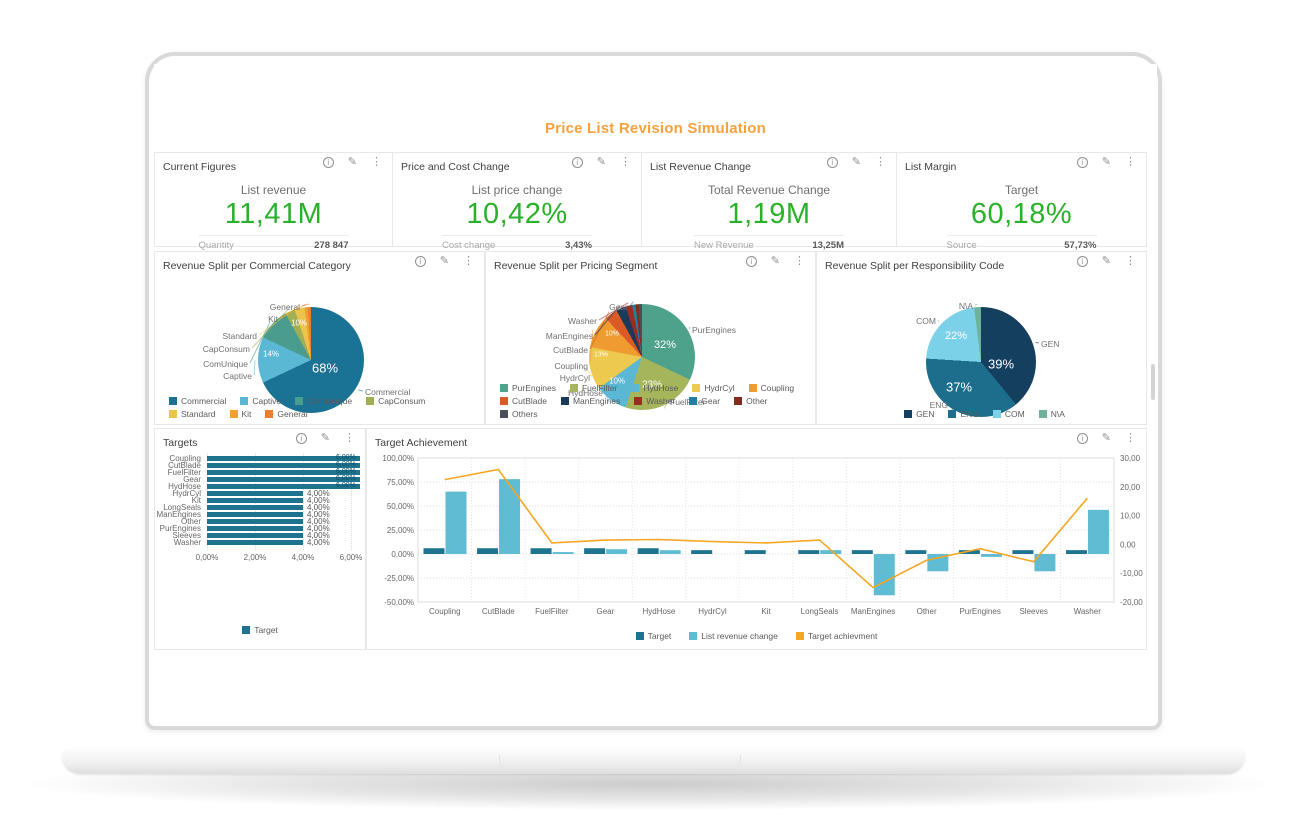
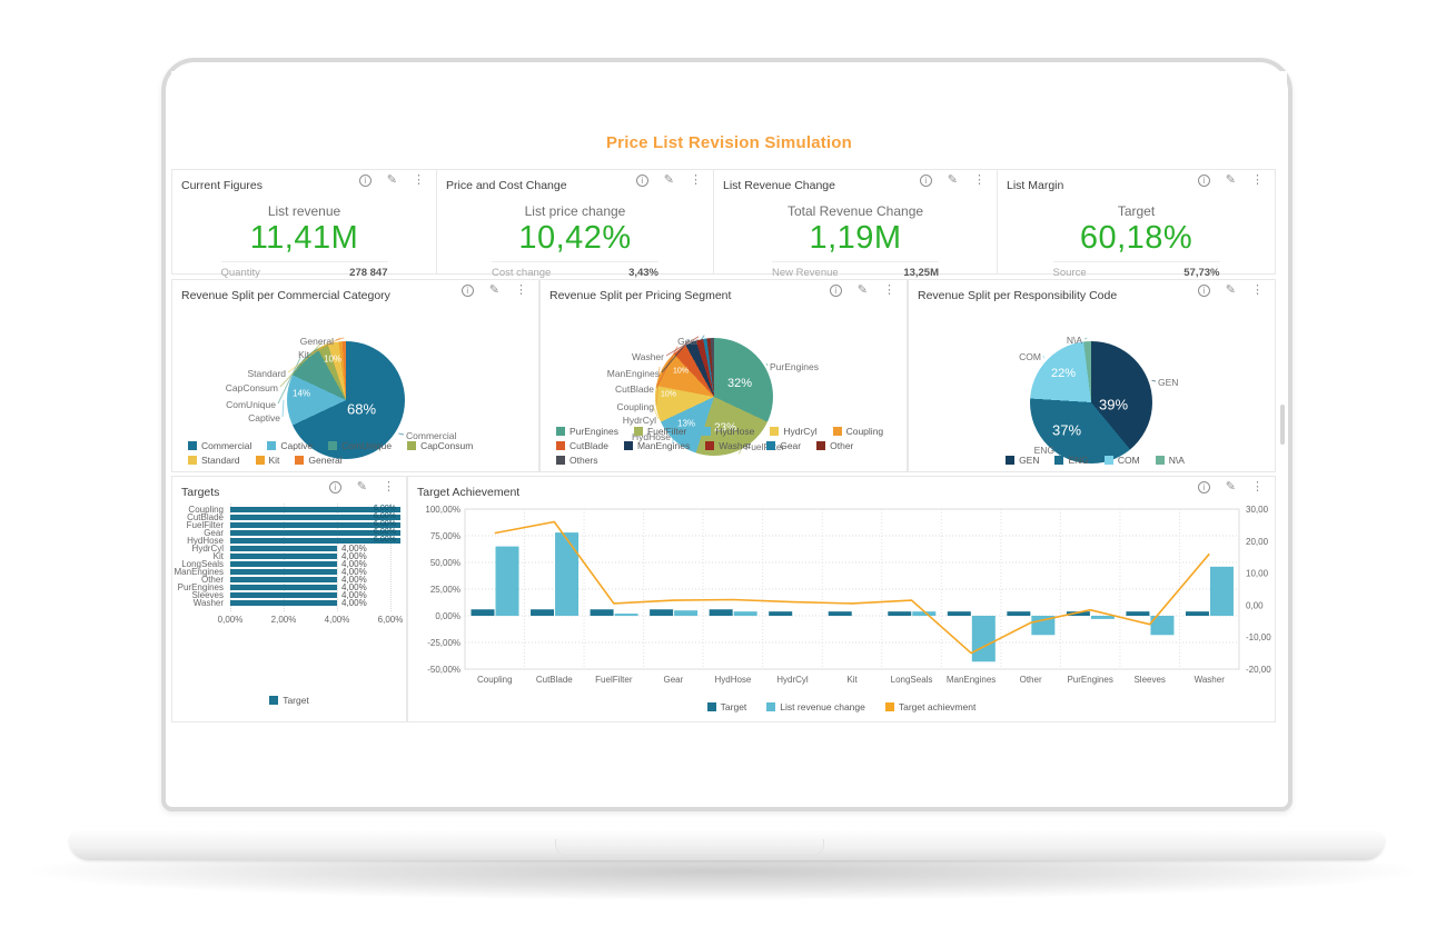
Revenue Split per Pricing Segment/HydHose: 10% -> 13%
Revenue Split per Pricing Segment/HydrCyl: 13% -> 10%
